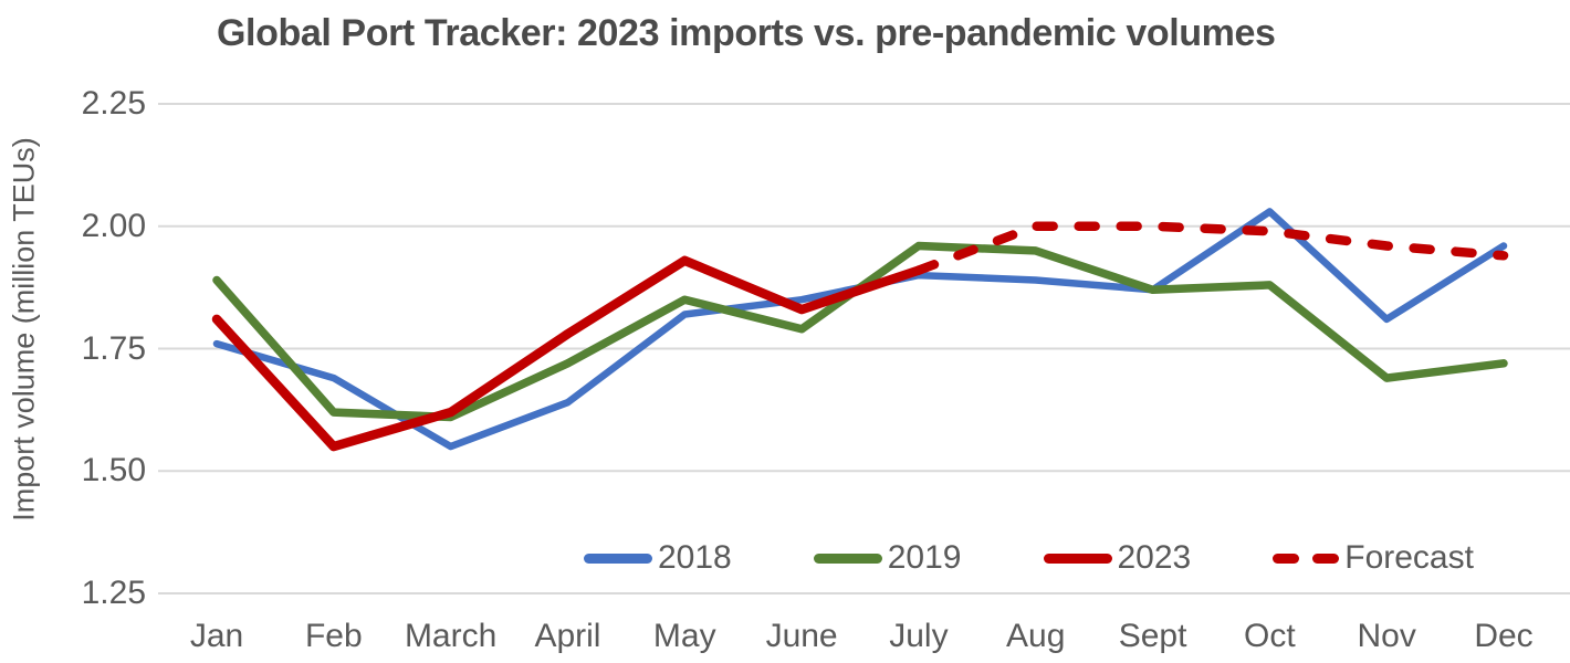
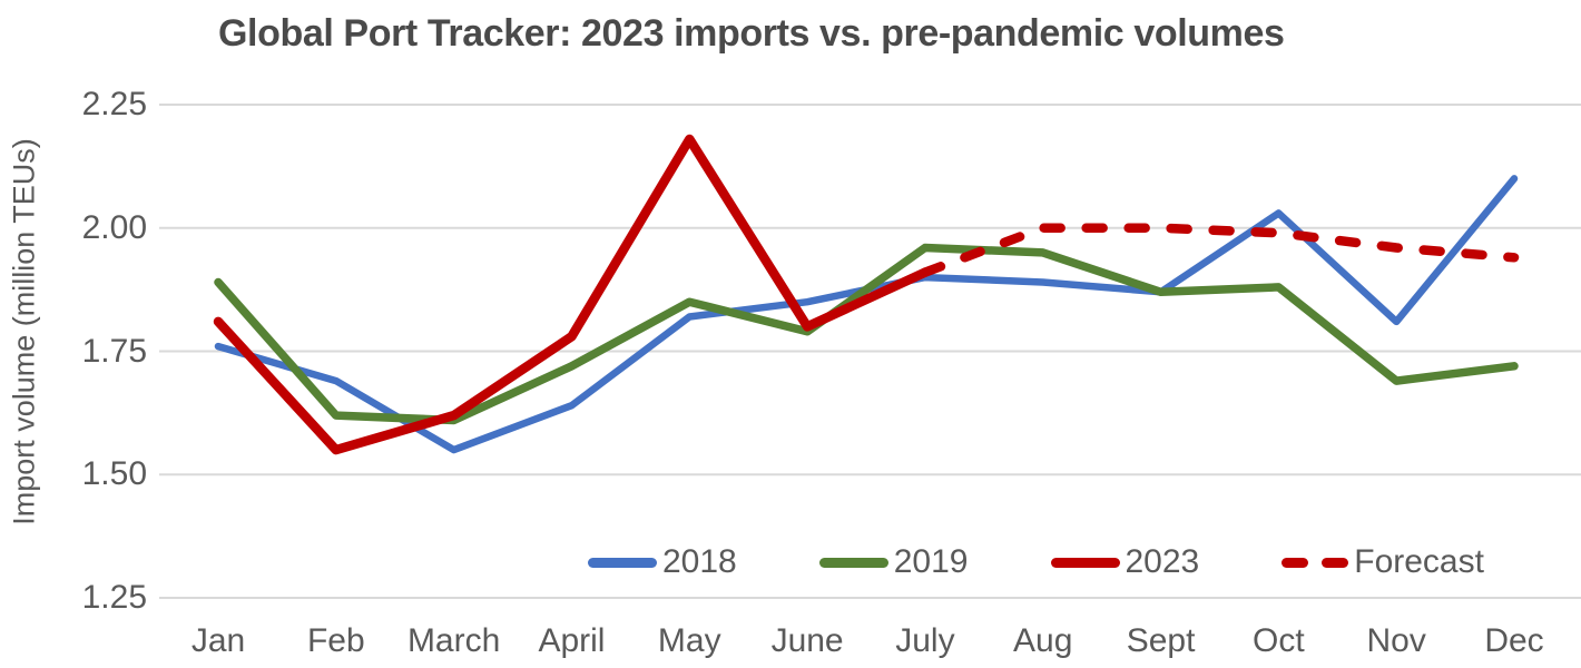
2023/May: 1.93 -> 2.18
2023/June: 1.83 -> 1.80
2018/Dec: 1.96 -> 2.10
